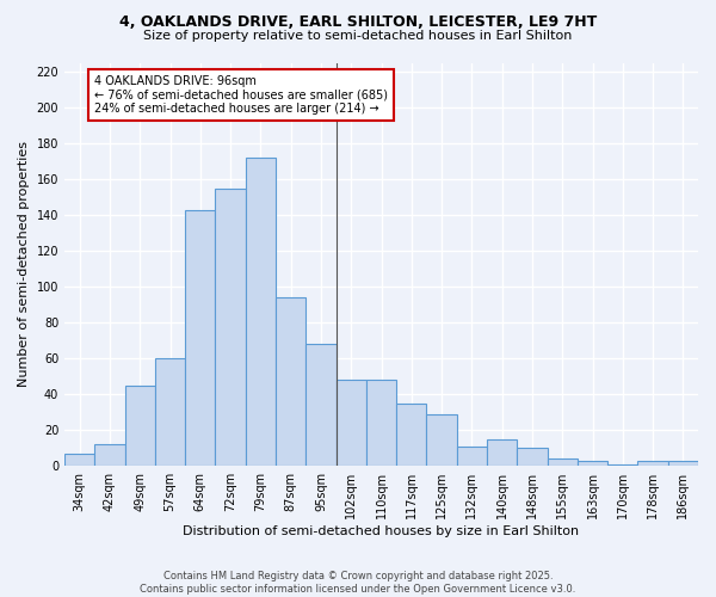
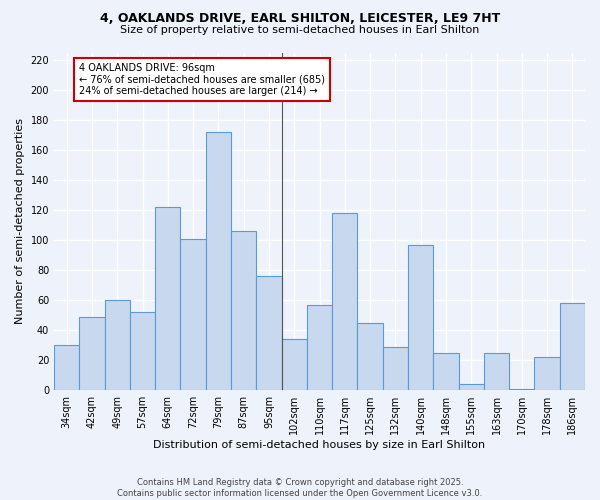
34sqm: 7 -> 30
42sqm: 12 -> 49
49sqm: 45 -> 60
57sqm: 60 -> 52
64sqm: 143 -> 122
72sqm: 155 -> 101
87sqm: 94 -> 106
95sqm: 68 -> 76
102sqm: 48 -> 34
110sqm: 48 -> 57
117sqm: 35 -> 118
125sqm: 29 -> 45
132sqm: 11 -> 29
140sqm: 15 -> 97
148sqm: 10 -> 25
163sqm: 3 -> 25
178sqm: 3 -> 22
186sqm: 3 -> 58
